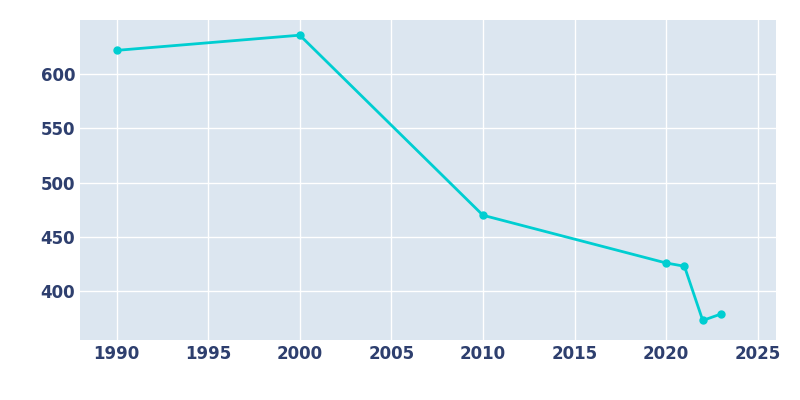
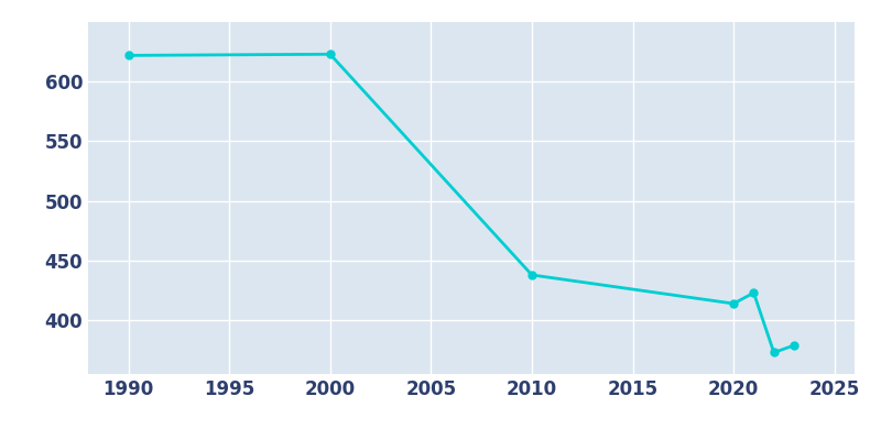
2000: 636 -> 623
2010: 470 -> 438
2020: 426 -> 414
